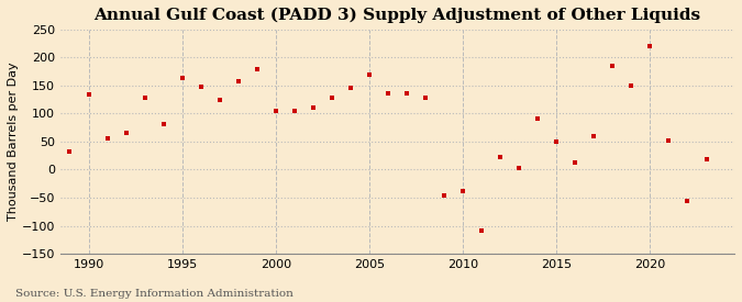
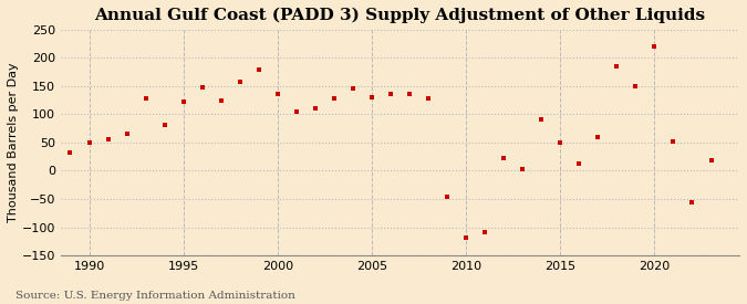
1990: 134 -> 50
1995: 164 -> 122
2000: 104 -> 135
2005: 170 -> 130
2010: -38 -> -118
